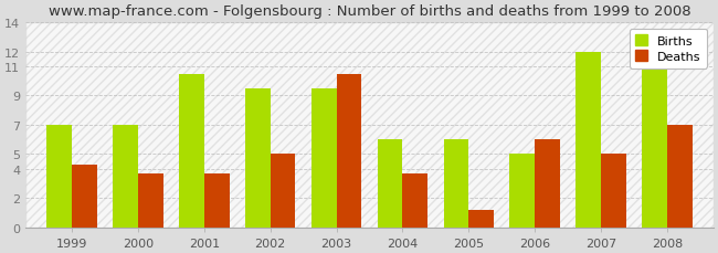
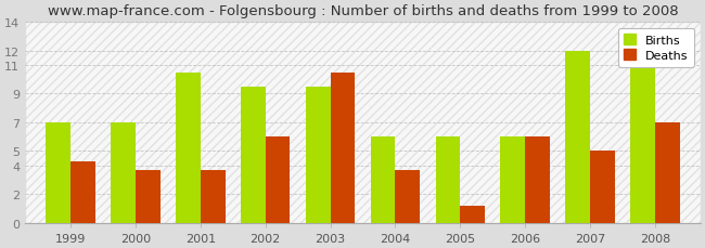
Deaths/2002: 5.0 -> 6.0
Births/2006: 5.0 -> 6.0
